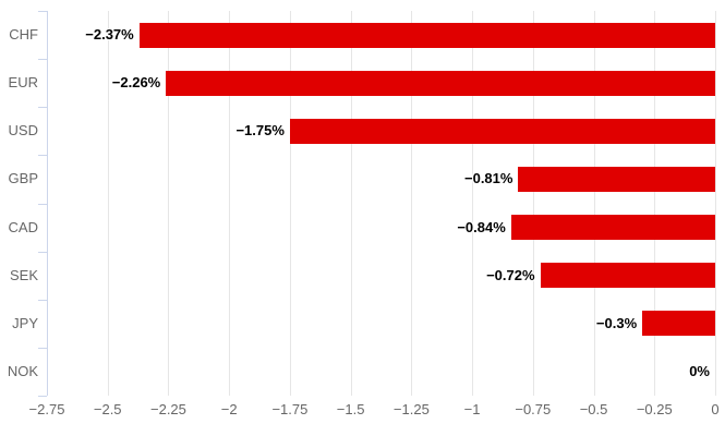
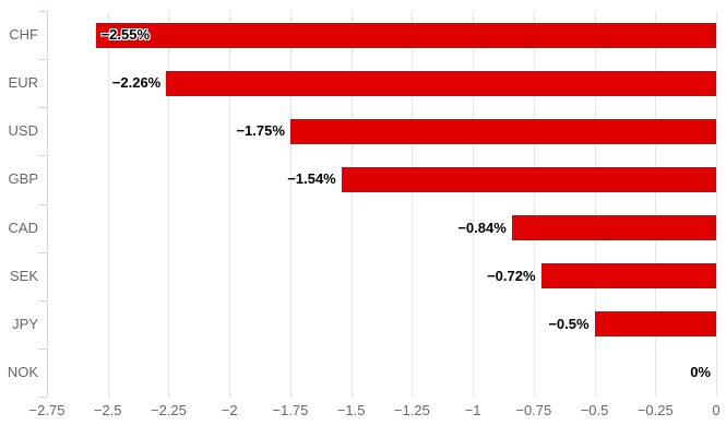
CHF: −2.37% -> −2.55%
GBP: −0.81% -> −1.54%
JPY: −0.3% -> −0.5%
